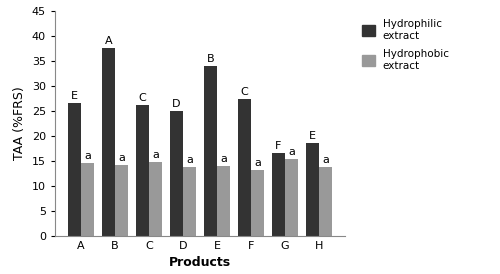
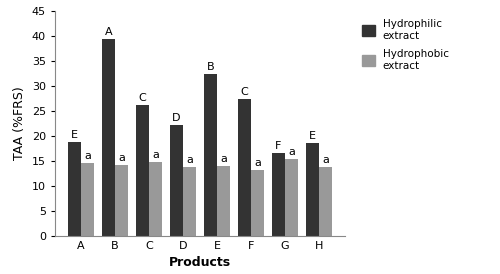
Hydrophilic extract/A: 26.5 -> 18.7
Hydrophilic extract/B: 37.5 -> 39.3
Hydrophilic extract/D: 25.0 -> 22.2
Hydrophilic extract/E: 34.0 -> 32.3
